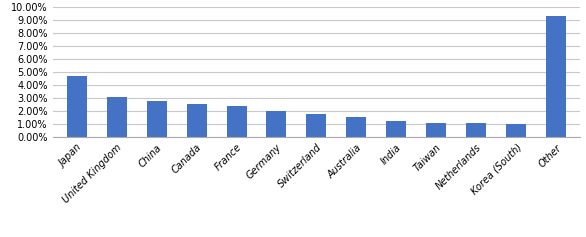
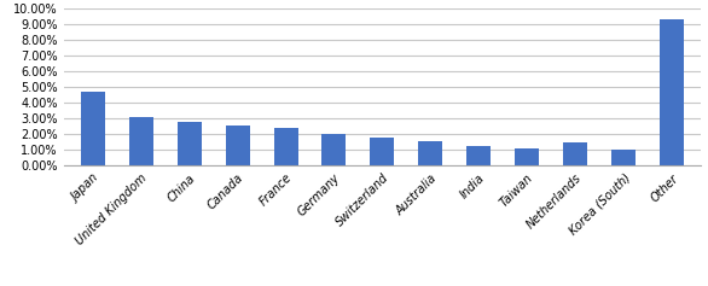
Netherlands: 1.1% -> 1.5%
